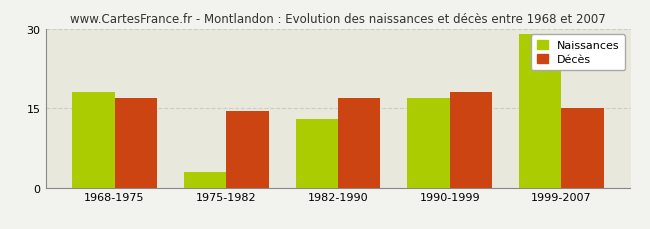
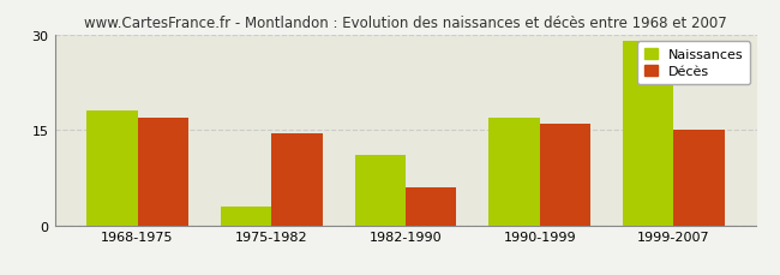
Naissances/1982-1990: 13 -> 11
Décès/1982-1990: 17.0 -> 6.0
Décès/1990-1999: 18.0 -> 16.0
